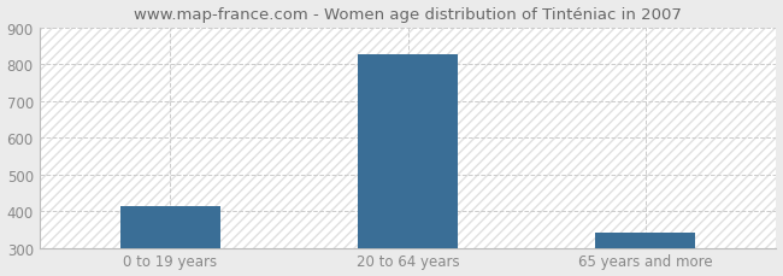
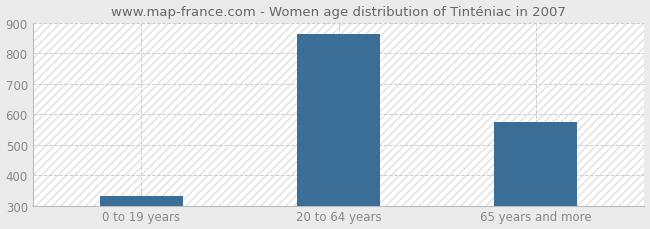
0 to 19 years: 415 -> 330
20 to 64 years: 828 -> 865
65 years and more: 340 -> 575
